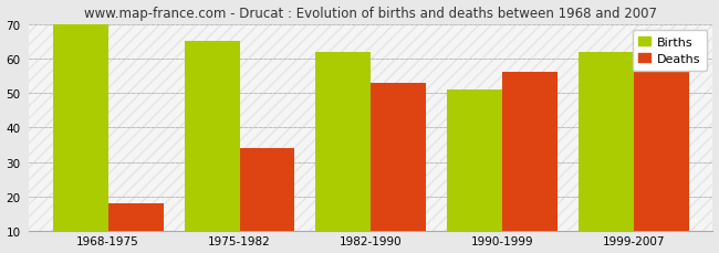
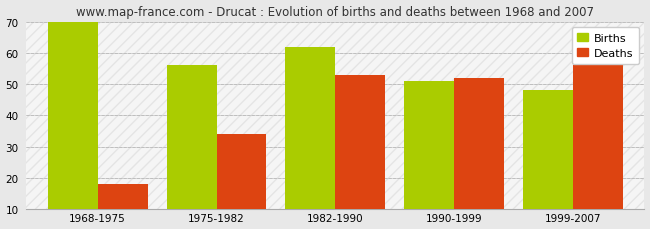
Births/1975-1982: 65 -> 56
Deaths/1990-1999: 56 -> 52
Births/1999-2007: 62 -> 48
